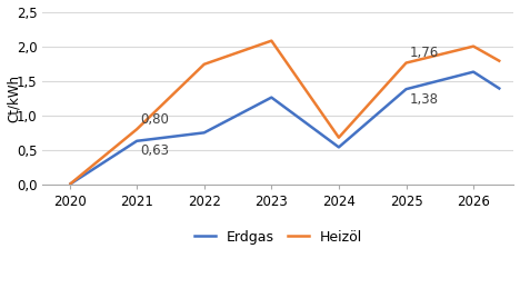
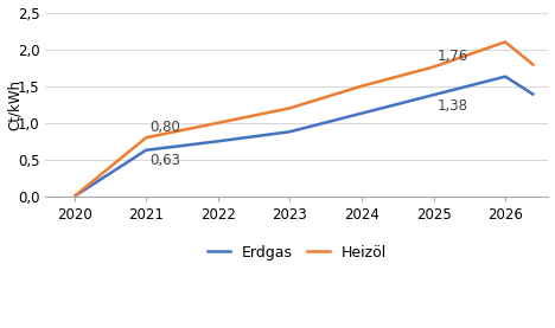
Heizöl/2022: 1,74 -> 1,00
Erdgas/2023: 1,26 -> 0,88
Heizöl/2023: 2,08 -> 1,20
Erdgas/2024: 0,54 -> 1,13
Heizöl/2024: 0,68 -> 1,50
Heizöl/2026: 2,00 -> 2,10
